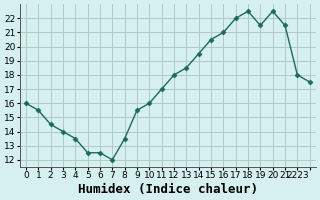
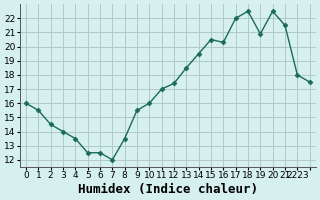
12: 18.0 -> 17.4
16: 21.0 -> 20.3
19: 21.5 -> 20.9
